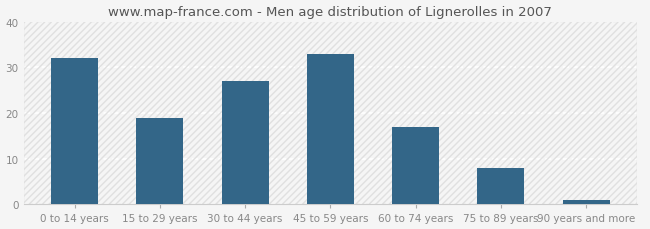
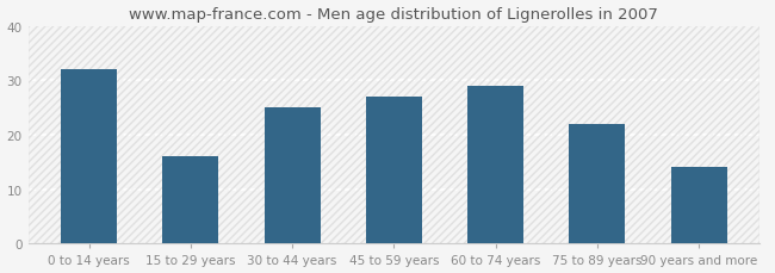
15 to 29 years: 19 -> 16
30 to 44 years: 27 -> 25
45 to 59 years: 33 -> 27
60 to 74 years: 17 -> 29
75 to 89 years: 8 -> 22
90 years and more: 1 -> 14
